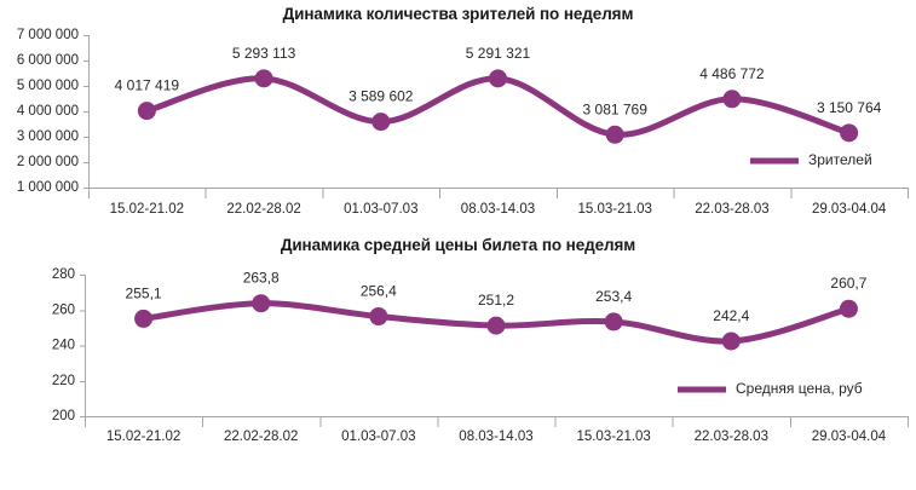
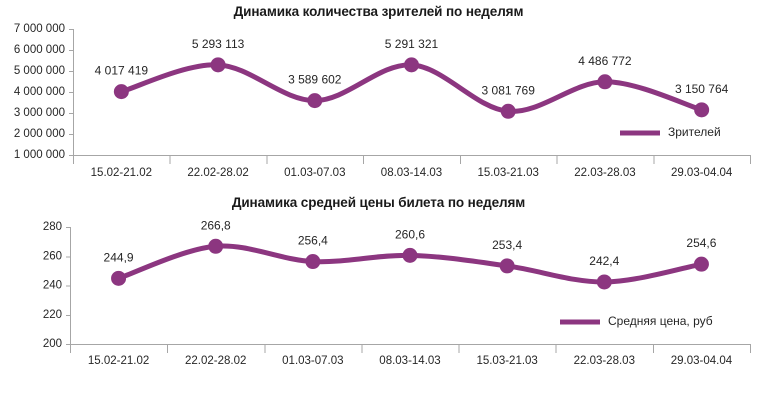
Динамика средней цены билета по неделям/15.02-21.02: 255,1 -> 244,9
Динамика средней цены билета по неделям/22.02-28.02: 263,8 -> 266,8
Динамика средней цены билета по неделям/08.03-14.03: 251,2 -> 260,6
Динамика средней цены билета по неделям/29.03-04.04: 260,7 -> 254,6
